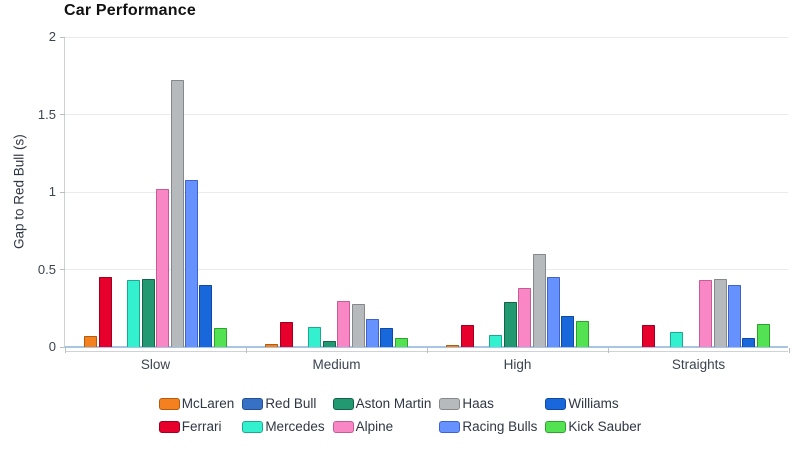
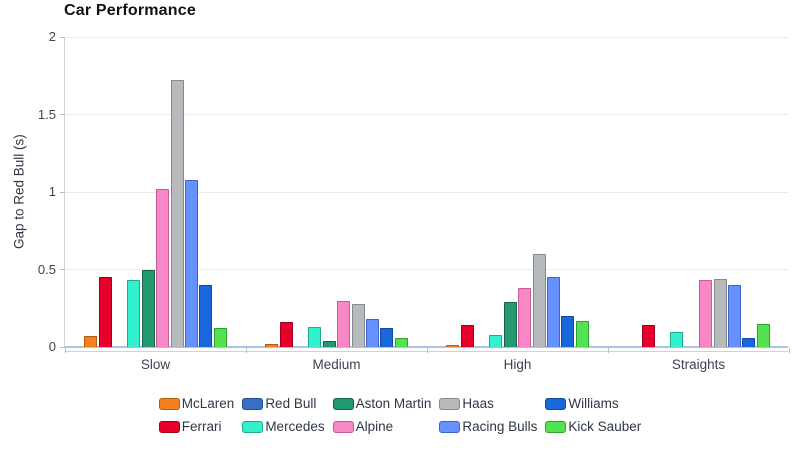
Aston Martin/Slow: 0.44 -> 0.50
